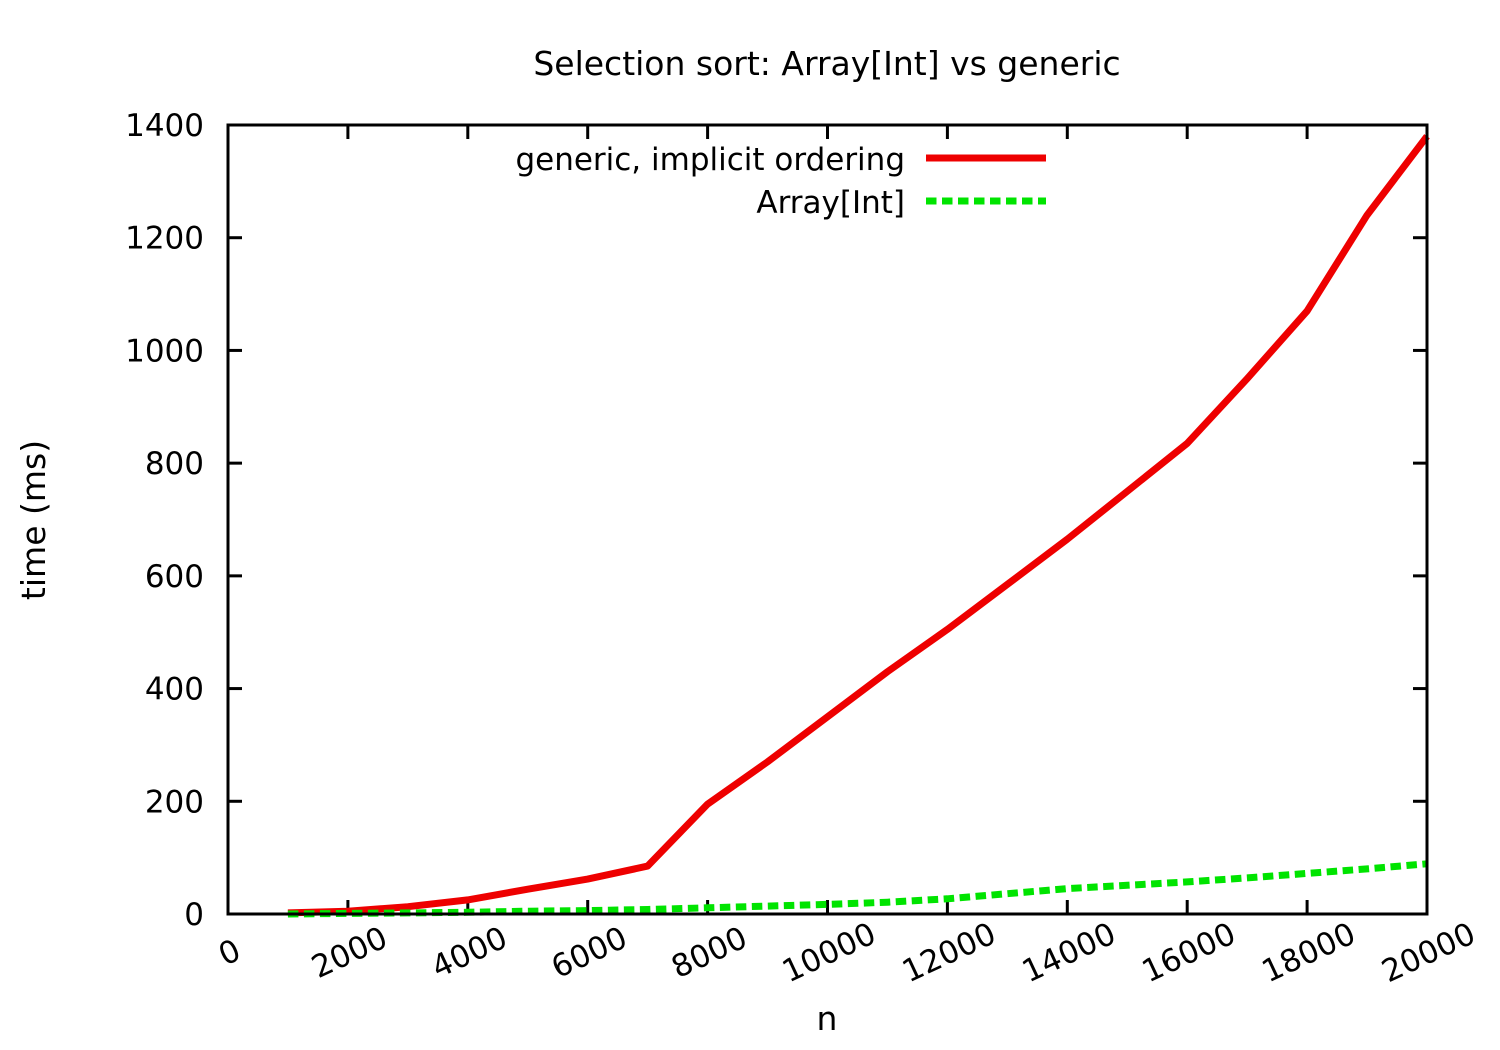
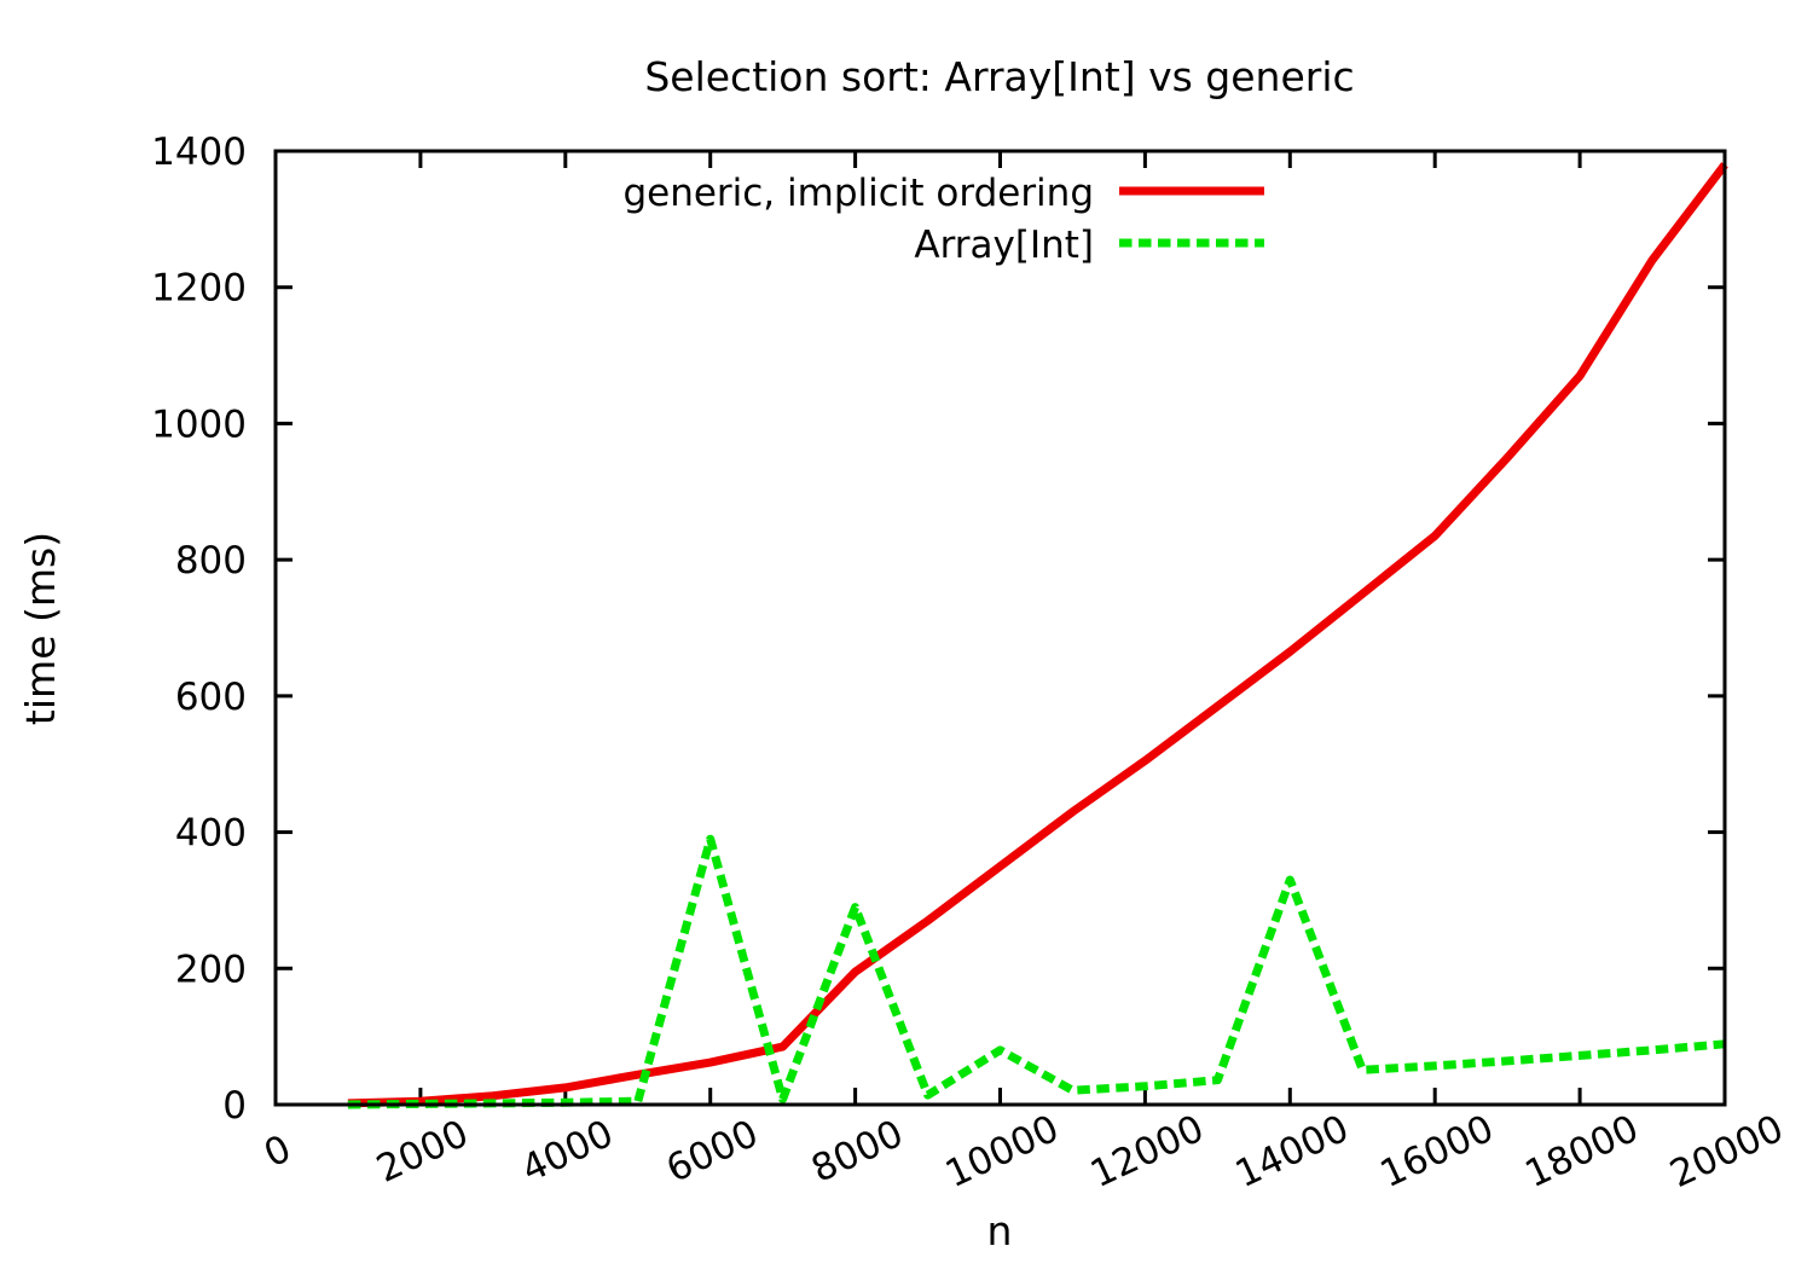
Array[Int]/6000: 10 -> 390
Array[Int]/8000: 10 -> 290
Array[Int]/10000: 20 -> 80
Array[Int]/14000: 40 -> 330
